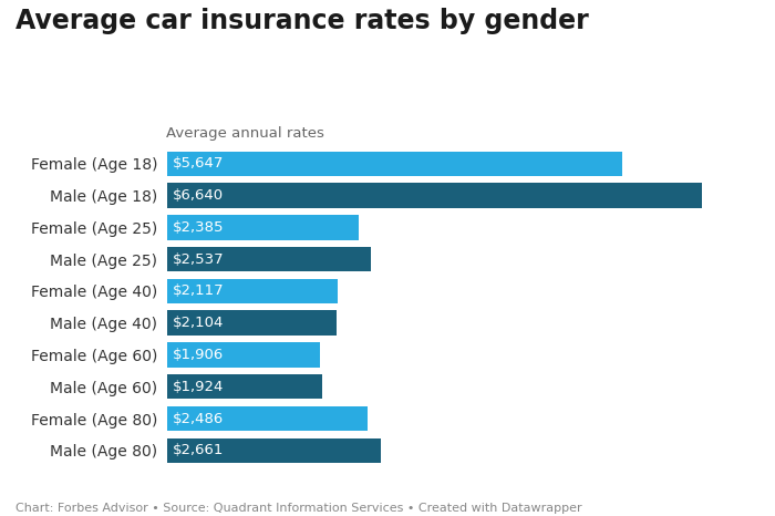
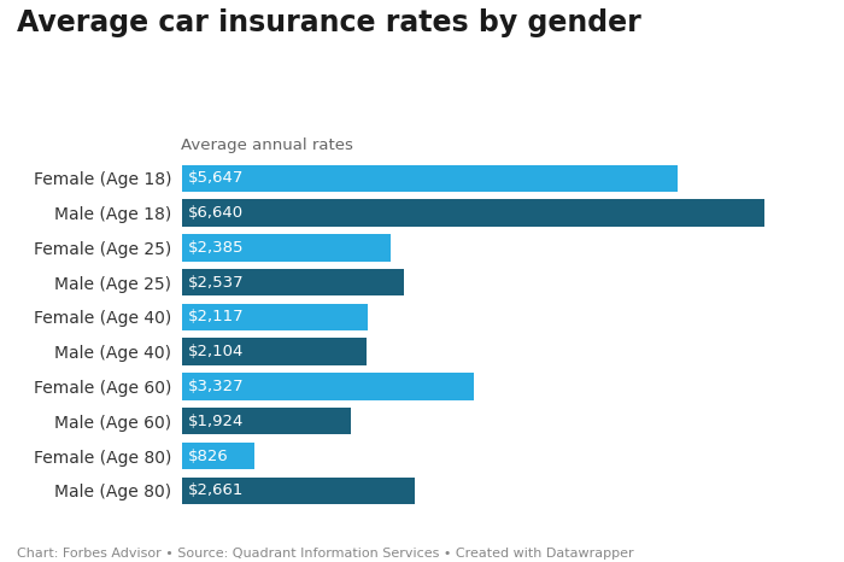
Female (Age 60): $1,906 -> $3,327
Female (Age 80): $2,486 -> $826
